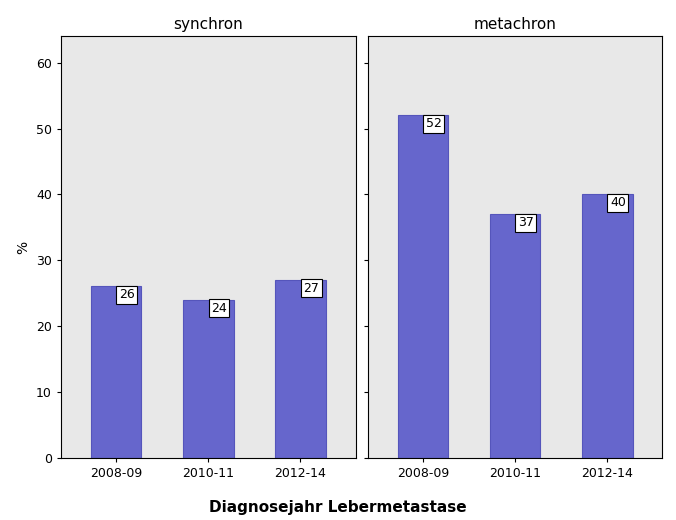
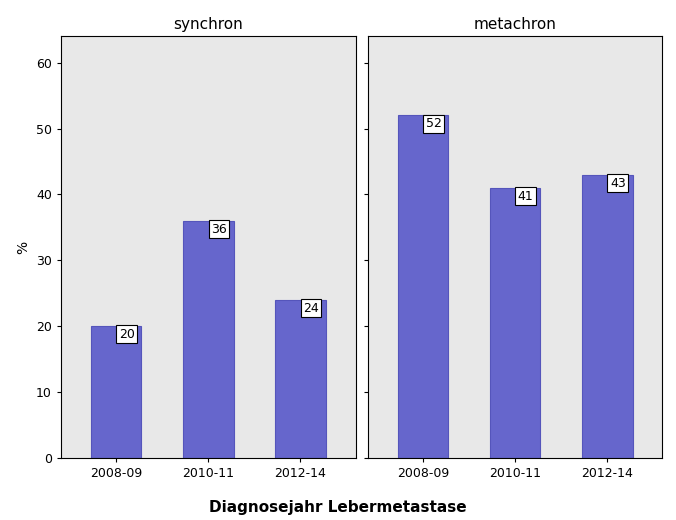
synchron/2008-09: 26 -> 20
synchron/2010-11: 24 -> 36
synchron/2012-14: 27 -> 24
metachron/2010-11: 37 -> 41
metachron/2012-14: 40 -> 43
